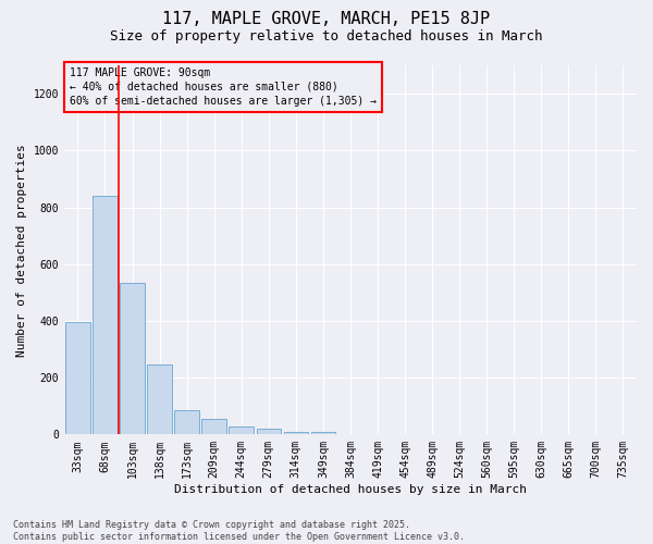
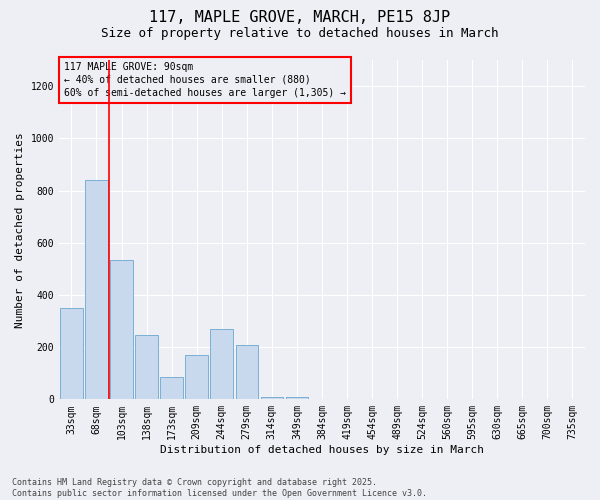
33sqm: 395 -> 350
209sqm: 55 -> 170
244sqm: 30 -> 270
279sqm: 20 -> 210
